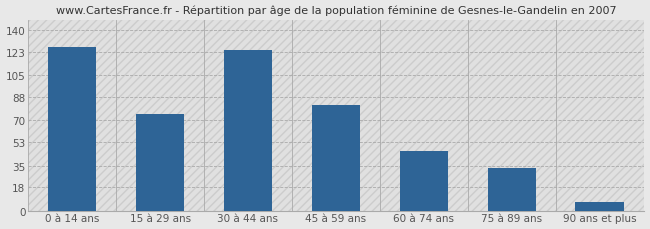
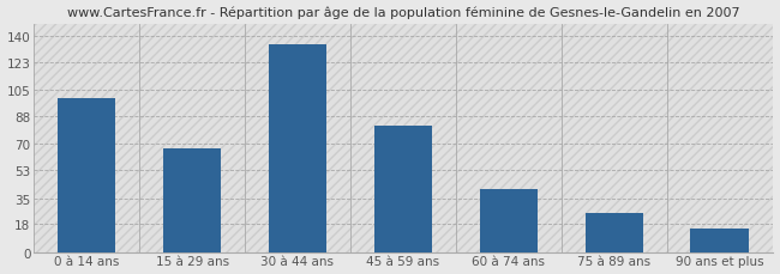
0 à 14 ans: 127 -> 100
15 à 29 ans: 75 -> 67
30 à 44 ans: 125 -> 135
60 à 74 ans: 46 -> 41
75 à 89 ans: 33 -> 25
90 ans et plus: 7 -> 15
